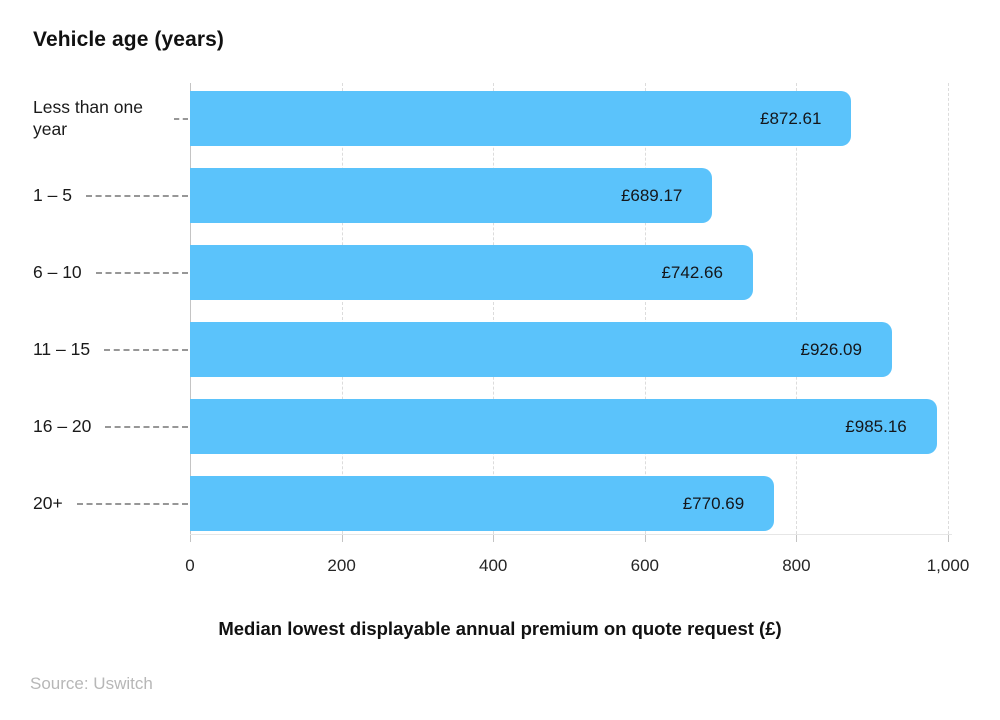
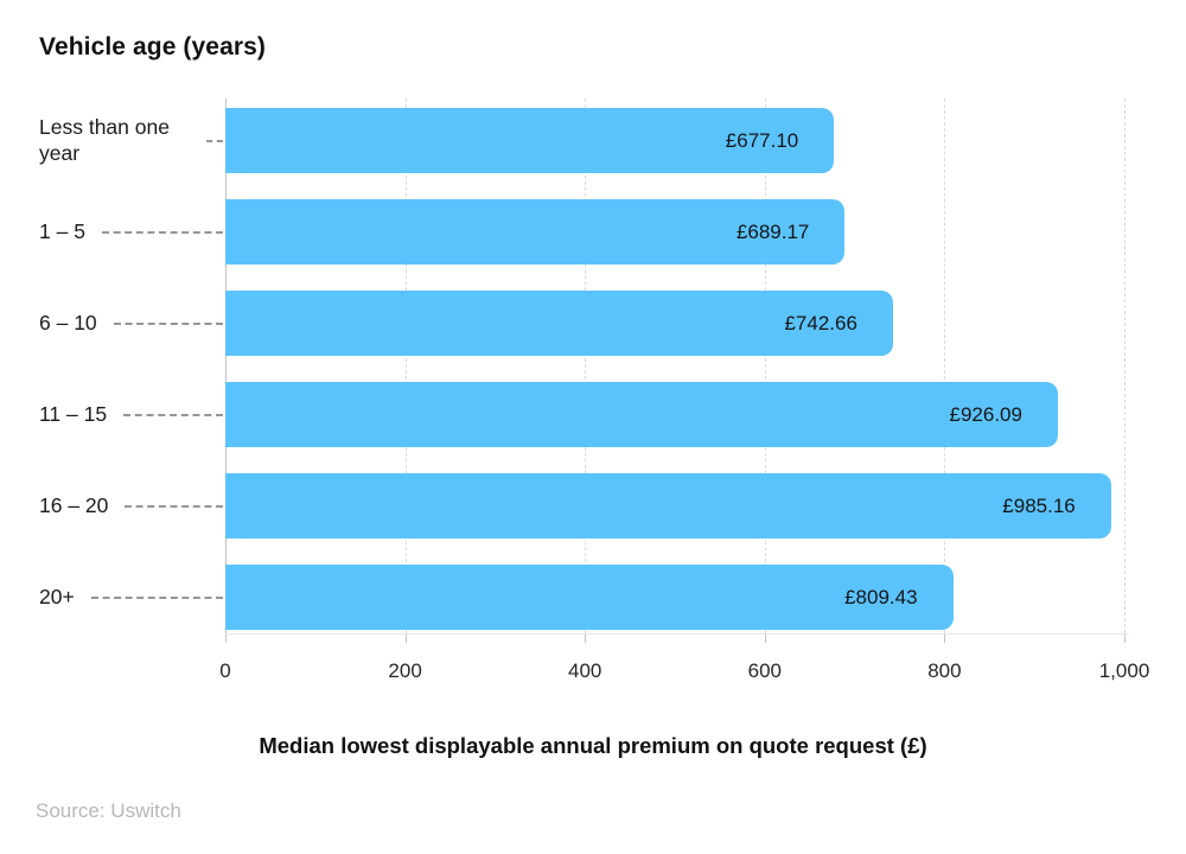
Less than one year: £872.61 -> £677.10
20+: £770.69 -> £809.43
